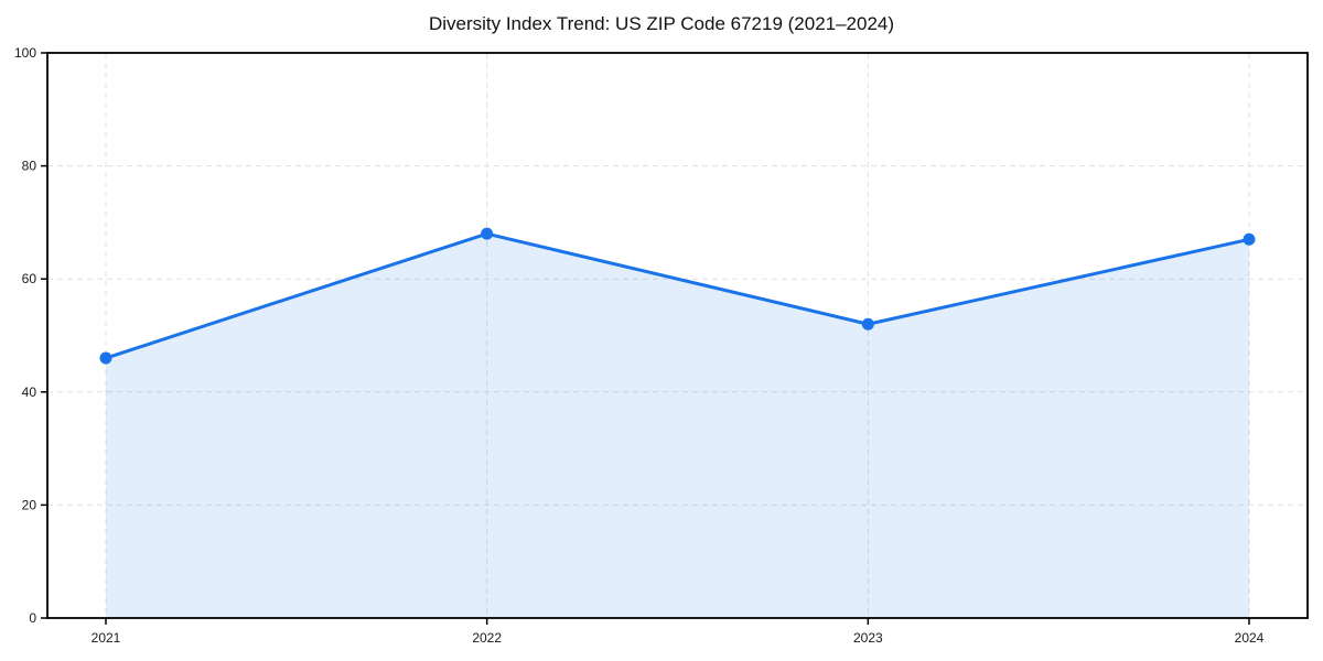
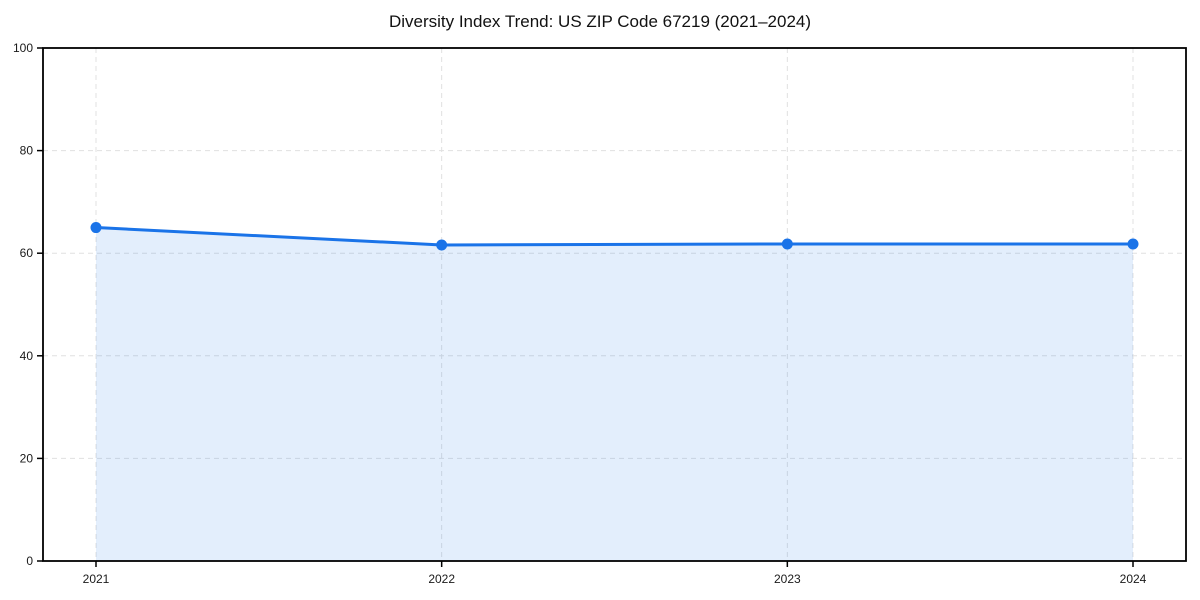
2021: 46 -> 65
2022: 68 -> 62
2023: 52 -> 62
2024: 67 -> 62
